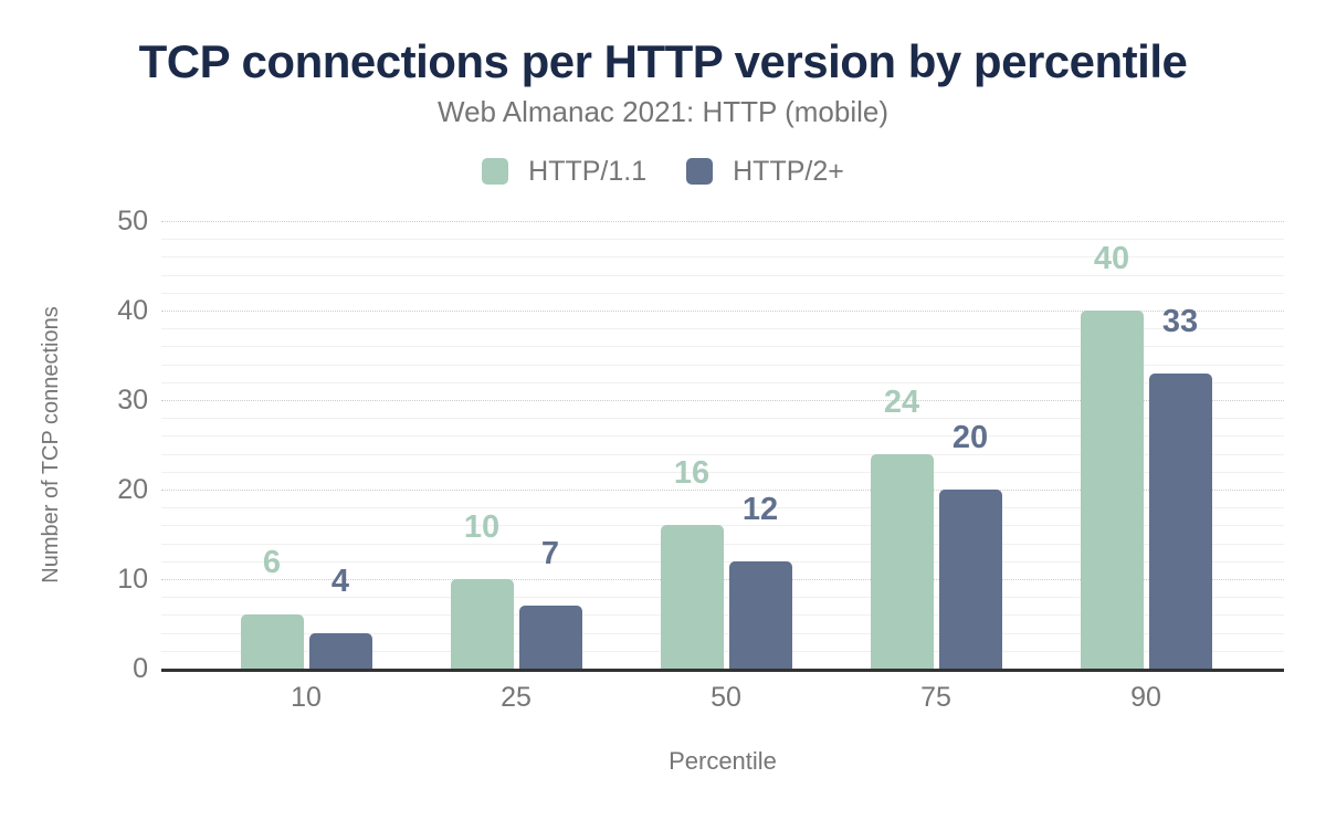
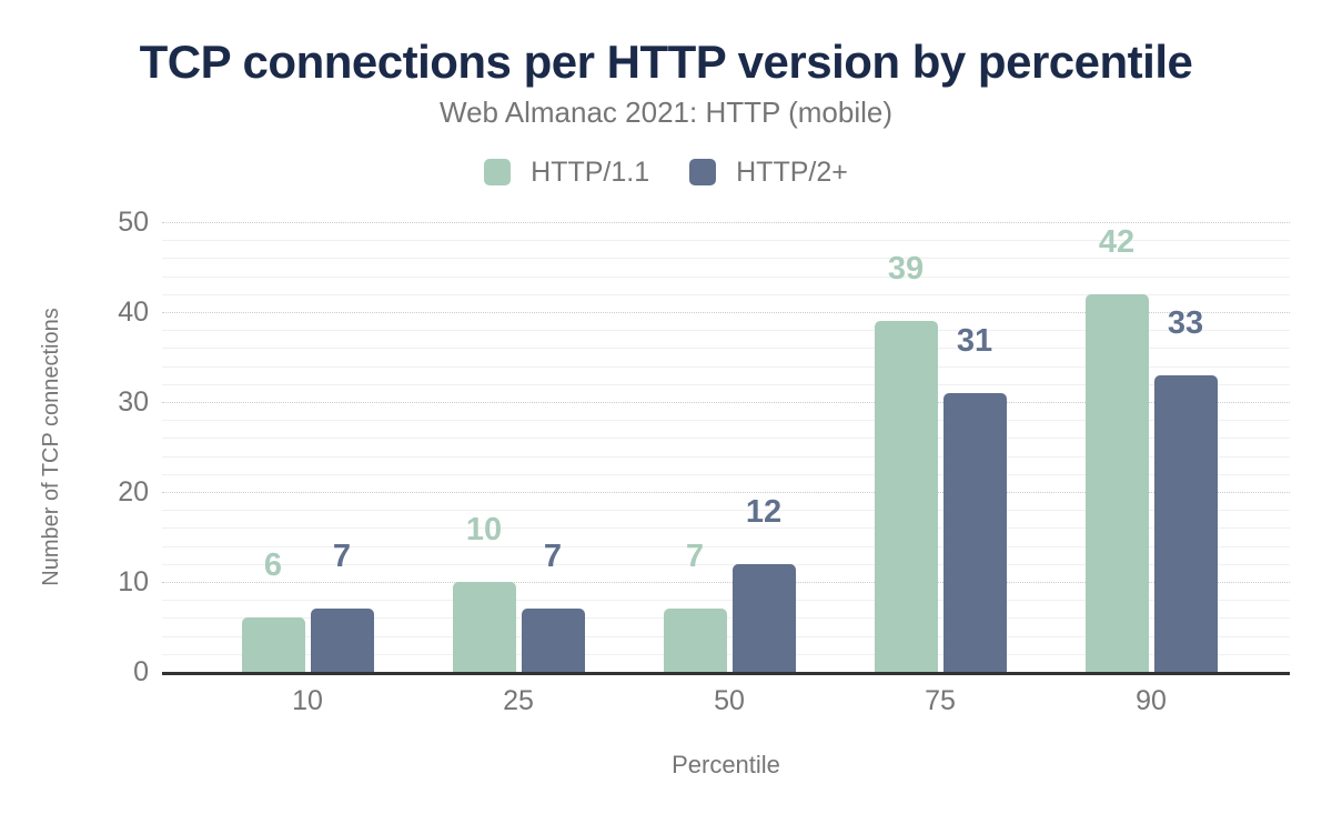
HTTP/2+/10: 4 -> 7
HTTP/1.1/50: 16 -> 7
HTTP/1.1/75: 24 -> 39
HTTP/2+/75: 20 -> 31
HTTP/1.1/90: 40 -> 42
